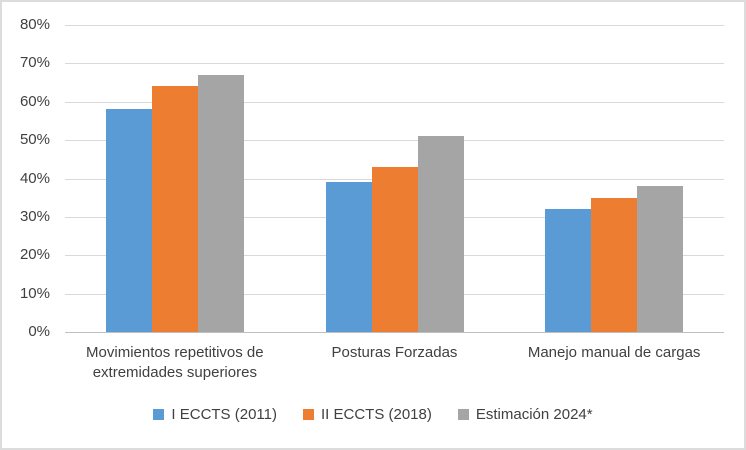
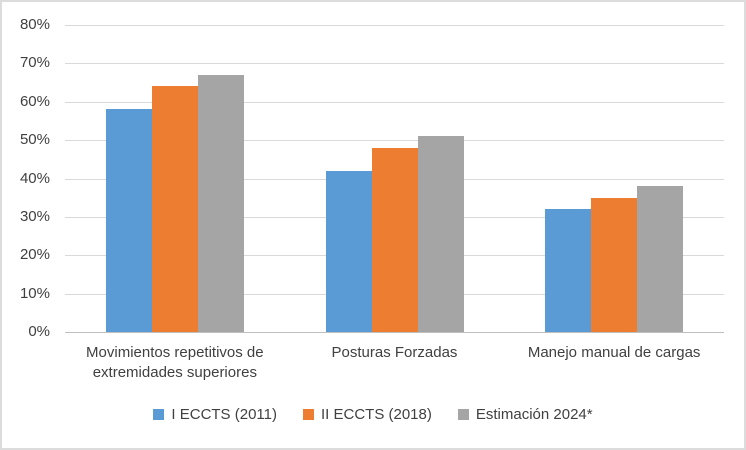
I ECCTS (2011)/Posturas Forzadas: 39% -> 42%
II ECCTS (2018)/Posturas Forzadas: 43% -> 48%
